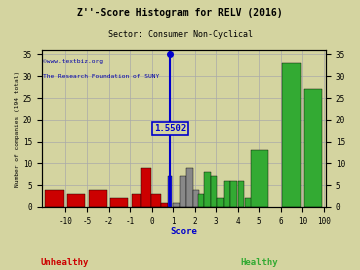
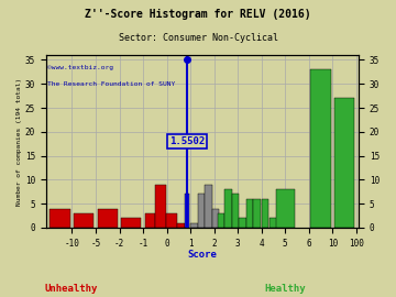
5: 13 -> 8
